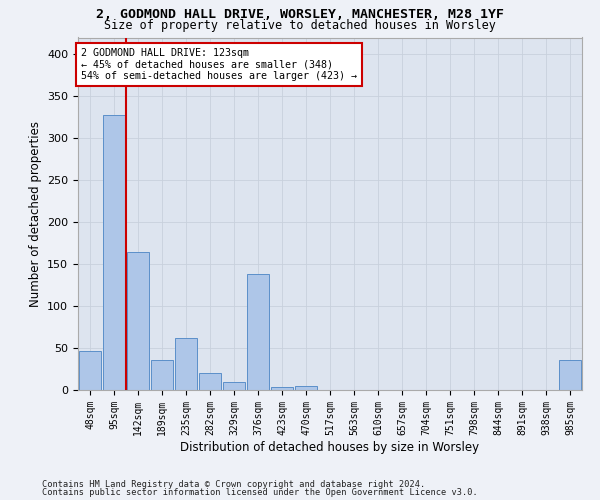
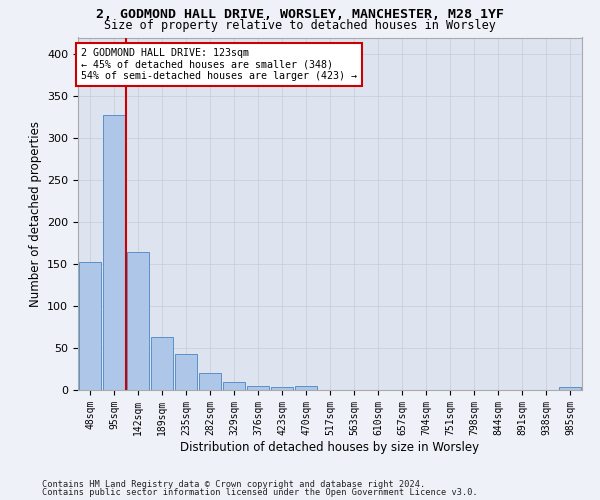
48sqm: 46 -> 152
189sqm: 36 -> 63
235sqm: 62 -> 43
376sqm: 138 -> 5
985sqm: 36 -> 4
